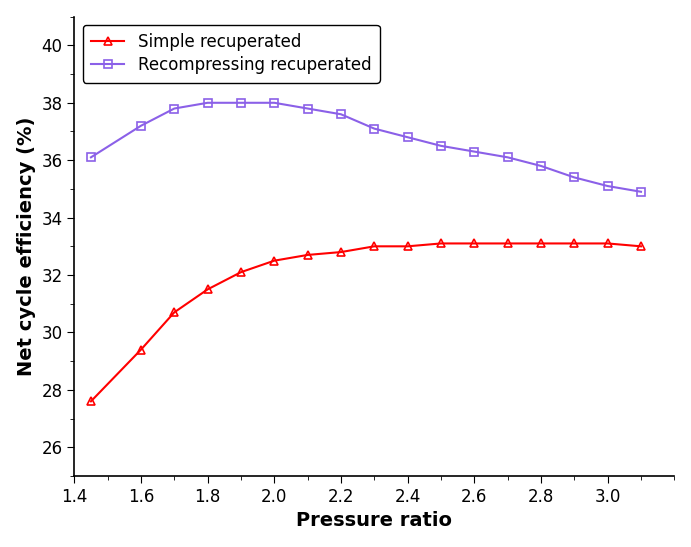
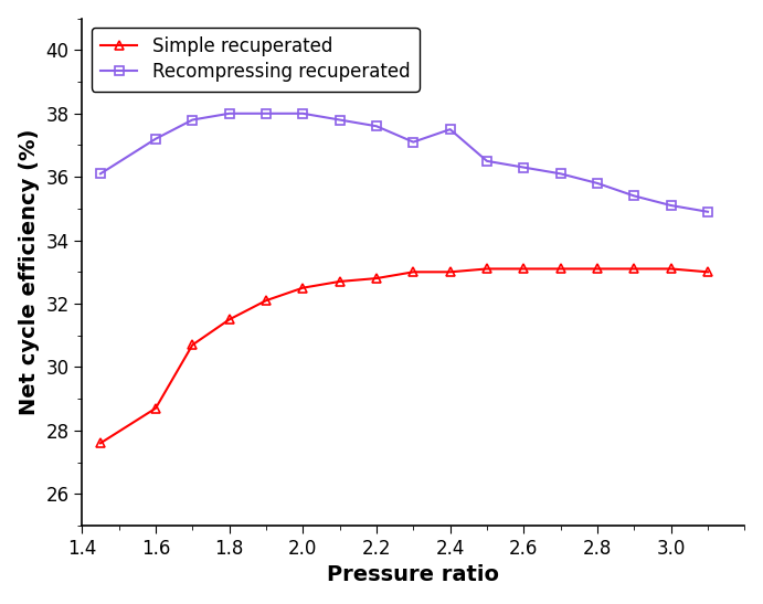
Simple recuperated/1.6: 29.4 -> 28.7
Recompressing recuperated/2.4: 36.8 -> 37.5
